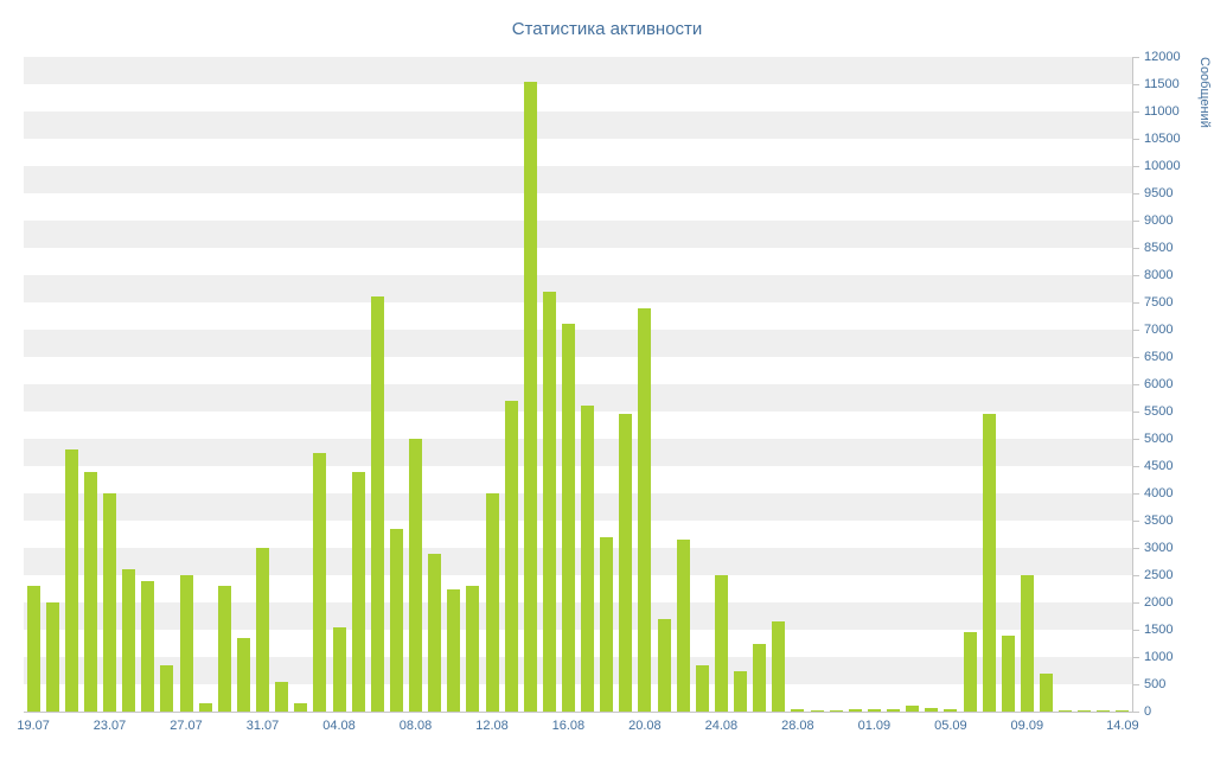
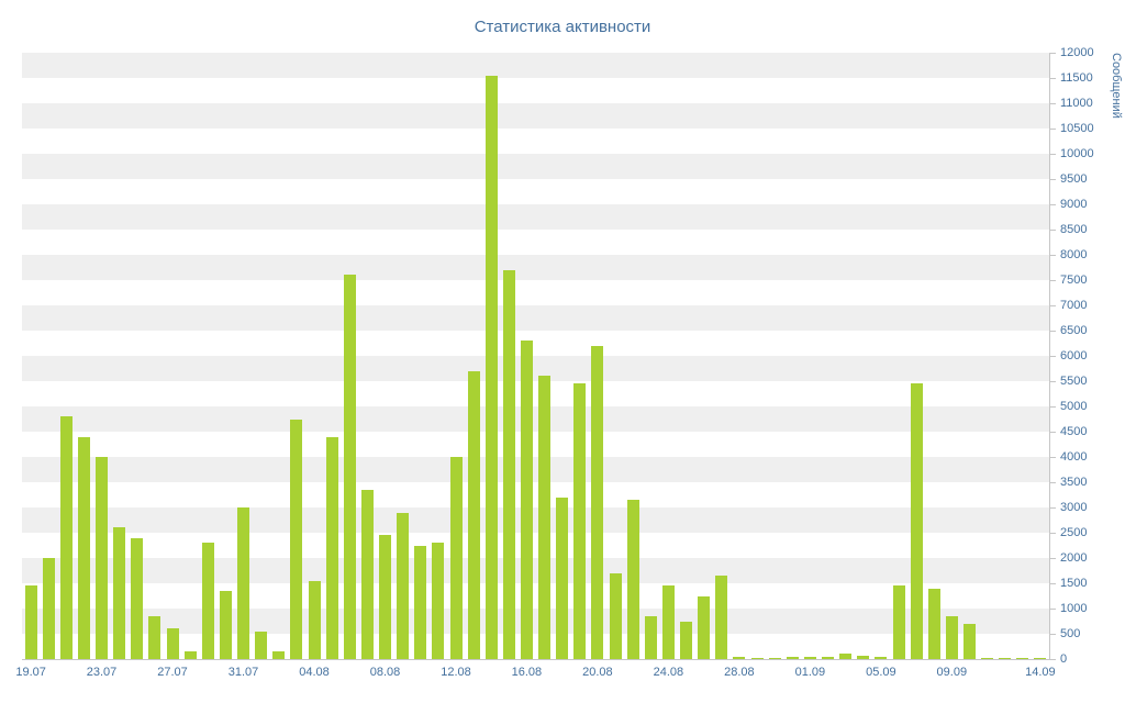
19.07: 2300 -> 1400
27.07: 2500 -> 600
08.08: 5000 -> 2400
16.08: 7100 -> 6300
20.08: 7400 -> 6200
24.08: 2500 -> 1400
09.09: 2500 -> 800
